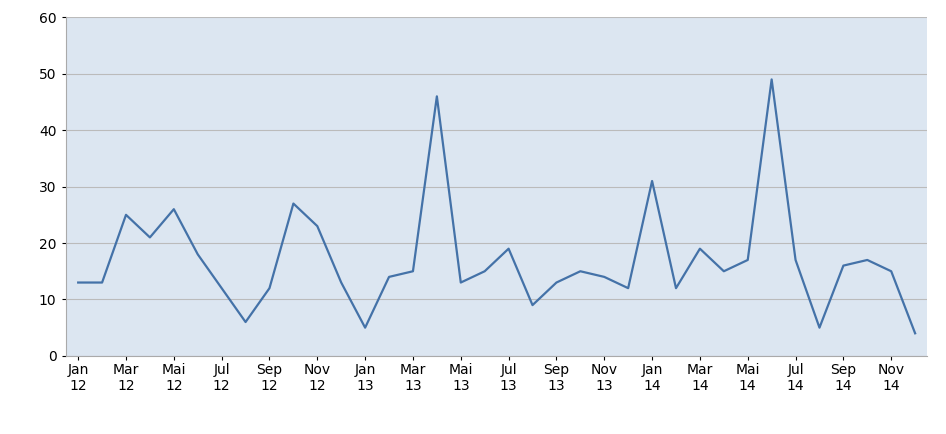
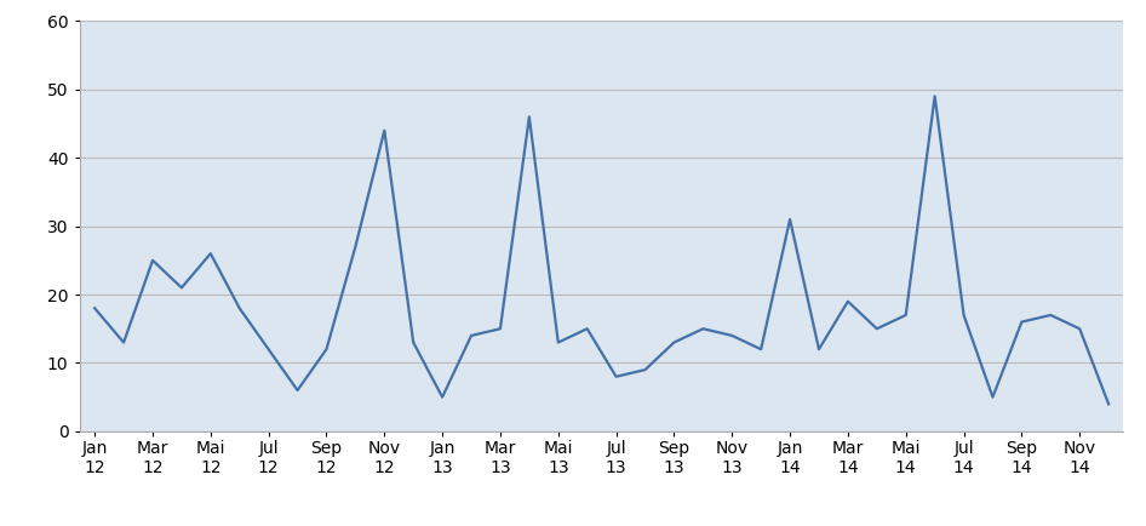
Jan 12: 13 -> 18
Nov 12: 23 -> 44
Jul 13: 19 -> 8
